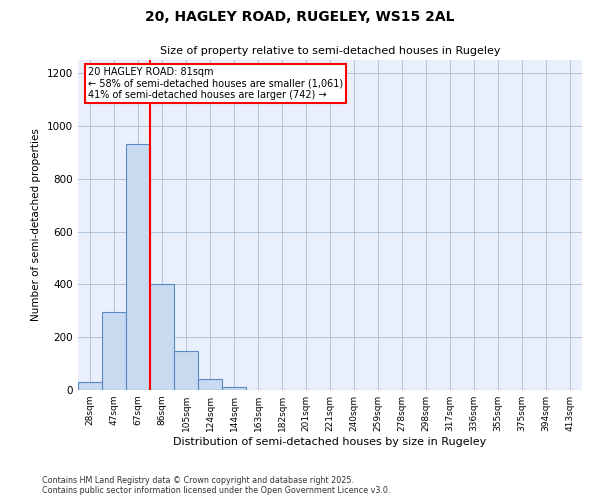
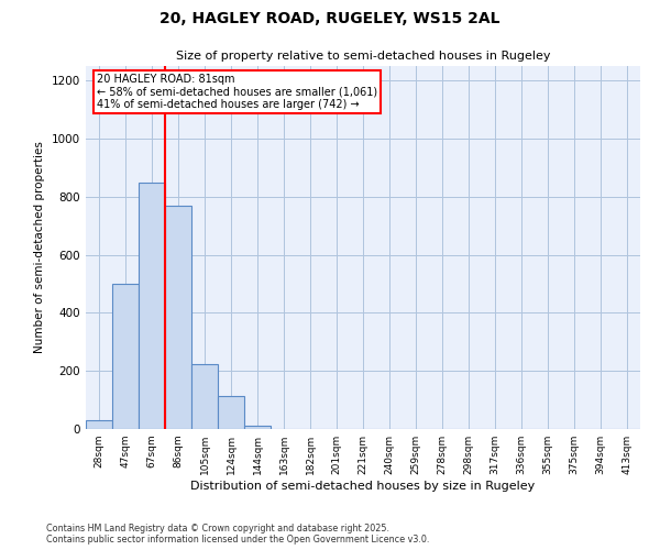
47sqm: 295 -> 500
67sqm: 930 -> 850
86sqm: 400 -> 770
105sqm: 148 -> 225
124sqm: 40 -> 115
